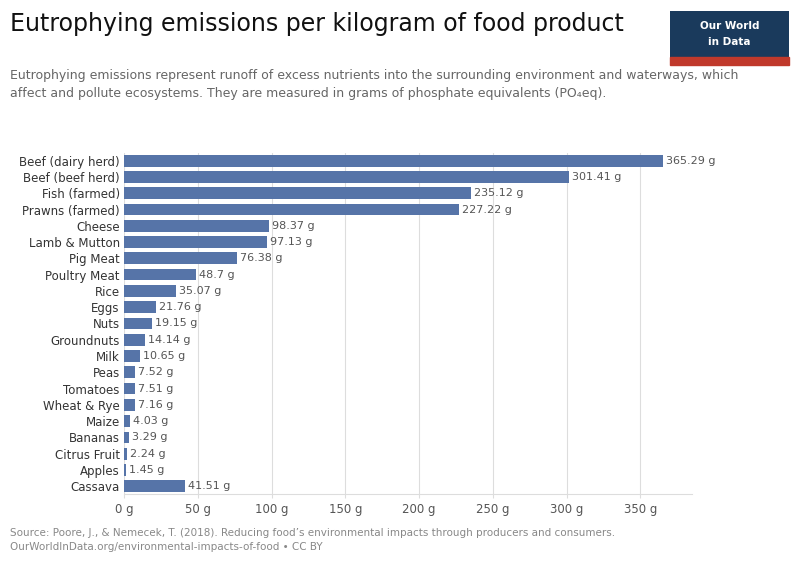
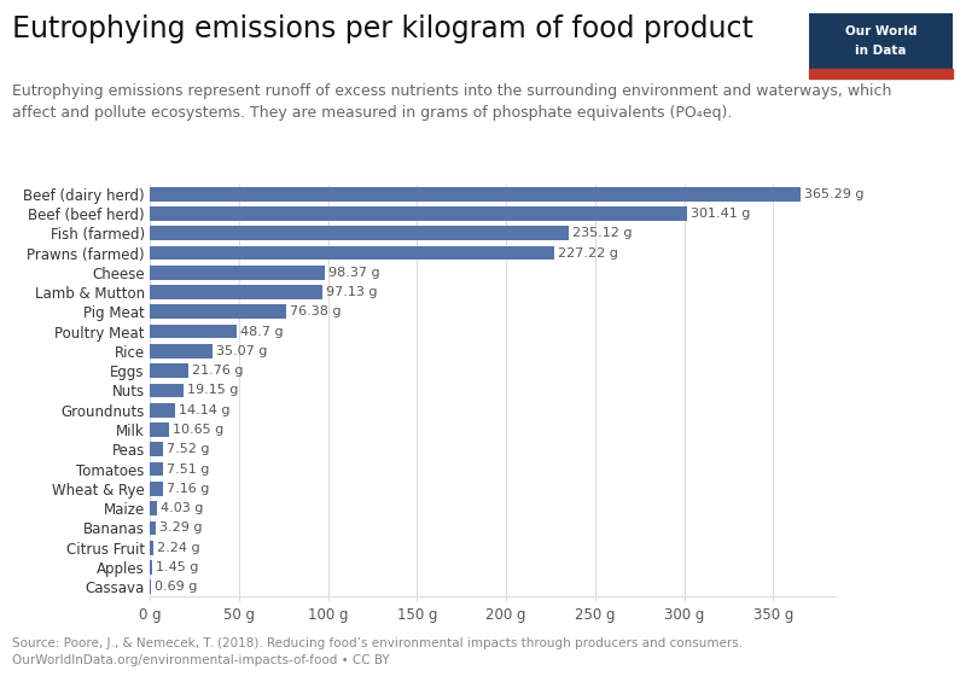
Cassava: 41.51 -> 0.69
